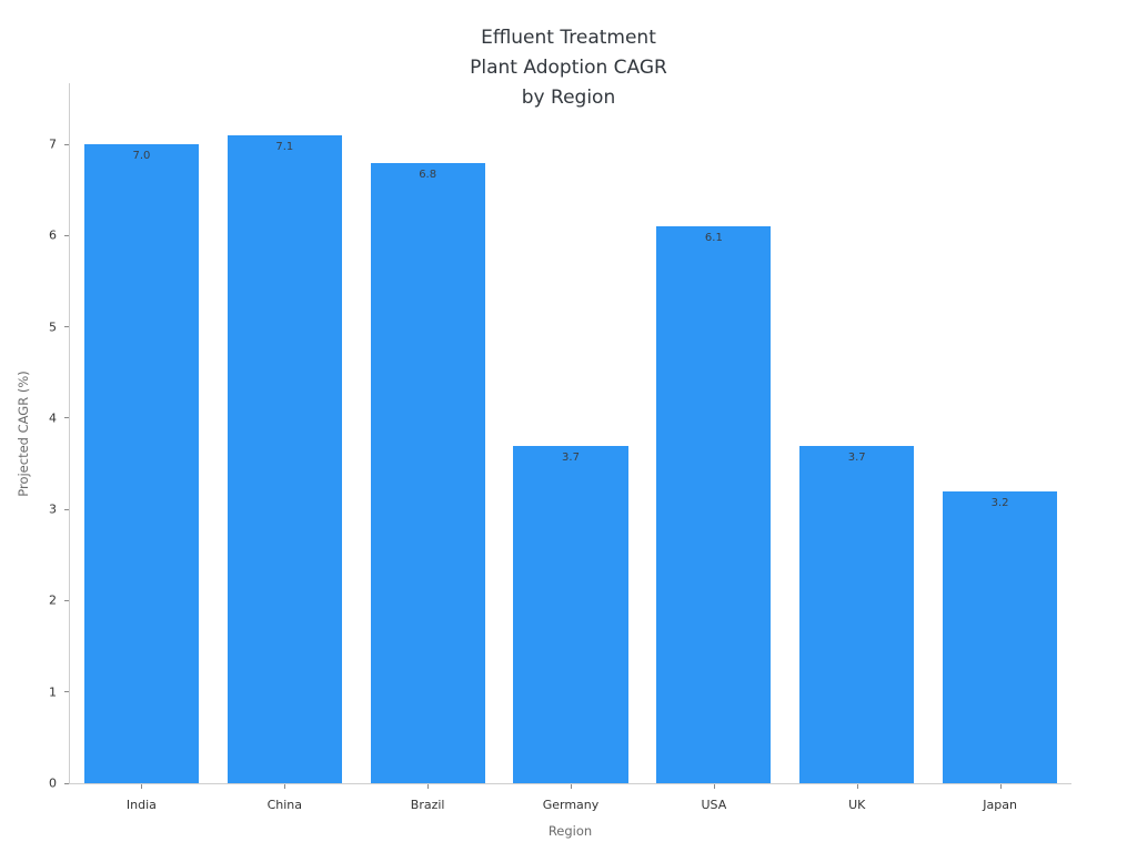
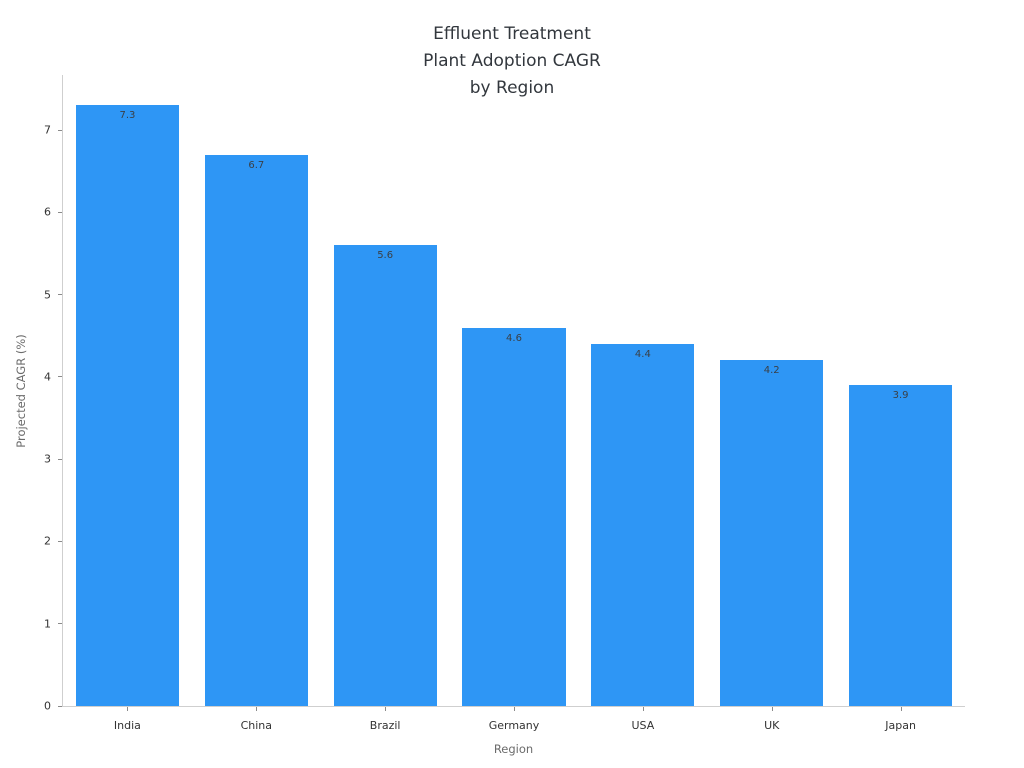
India: 7.0 -> 7.3
China: 7.1 -> 6.7
Brazil: 6.8 -> 5.6
Germany: 3.7 -> 4.6
USA: 6.1 -> 4.4
UK: 3.7 -> 4.2
Japan: 3.2 -> 3.9
